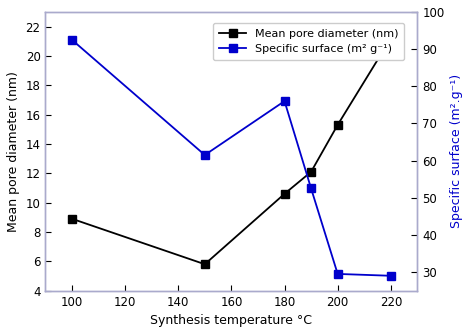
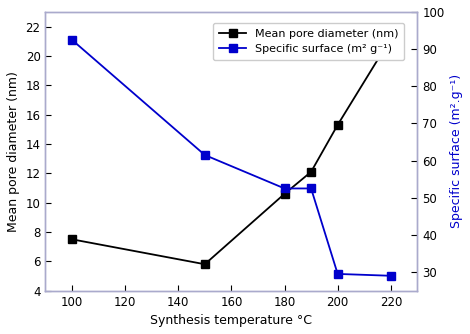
Mean pore diameter (nm)/100: 8.9 -> 7.5
Specific surface (m² g⁻¹)/180: 76.0 -> 52.5
